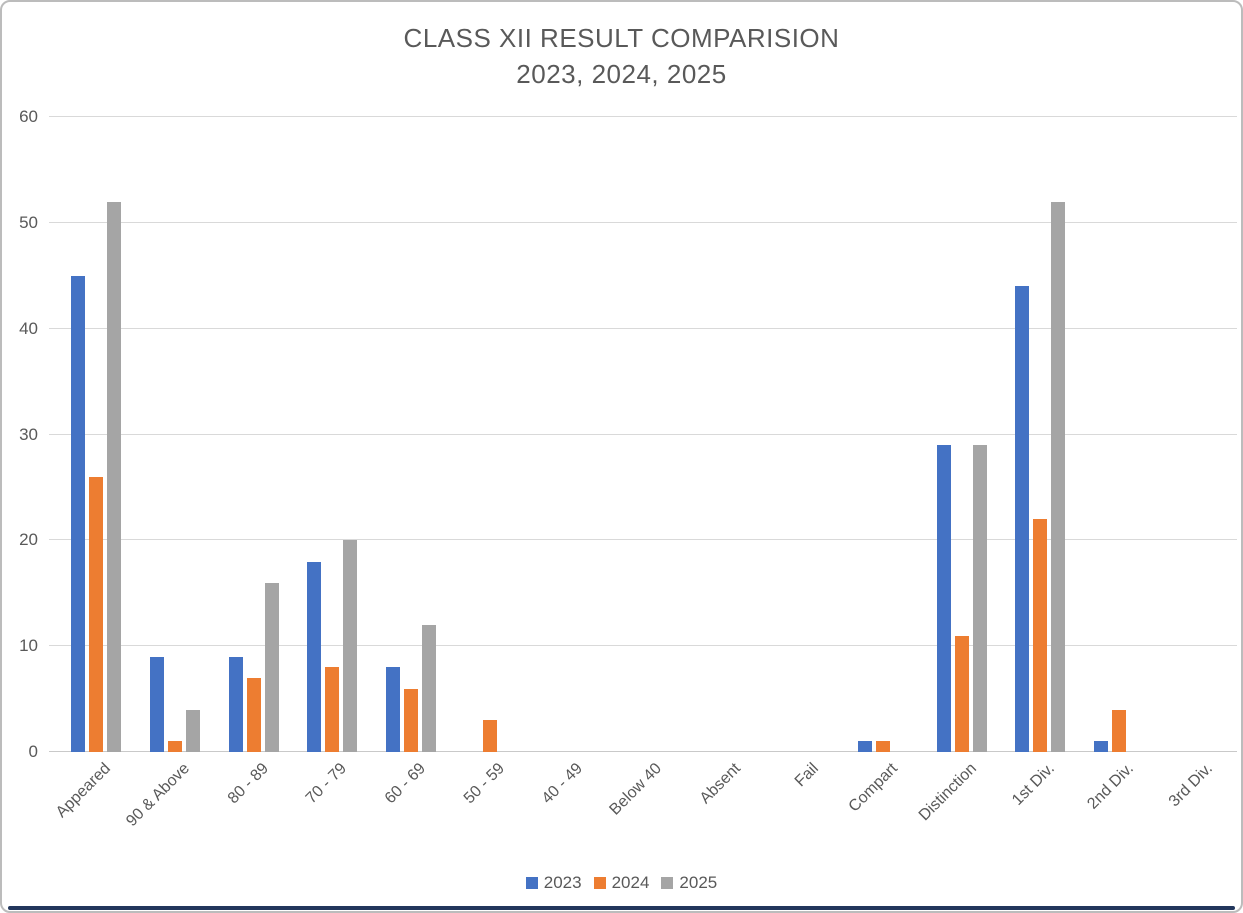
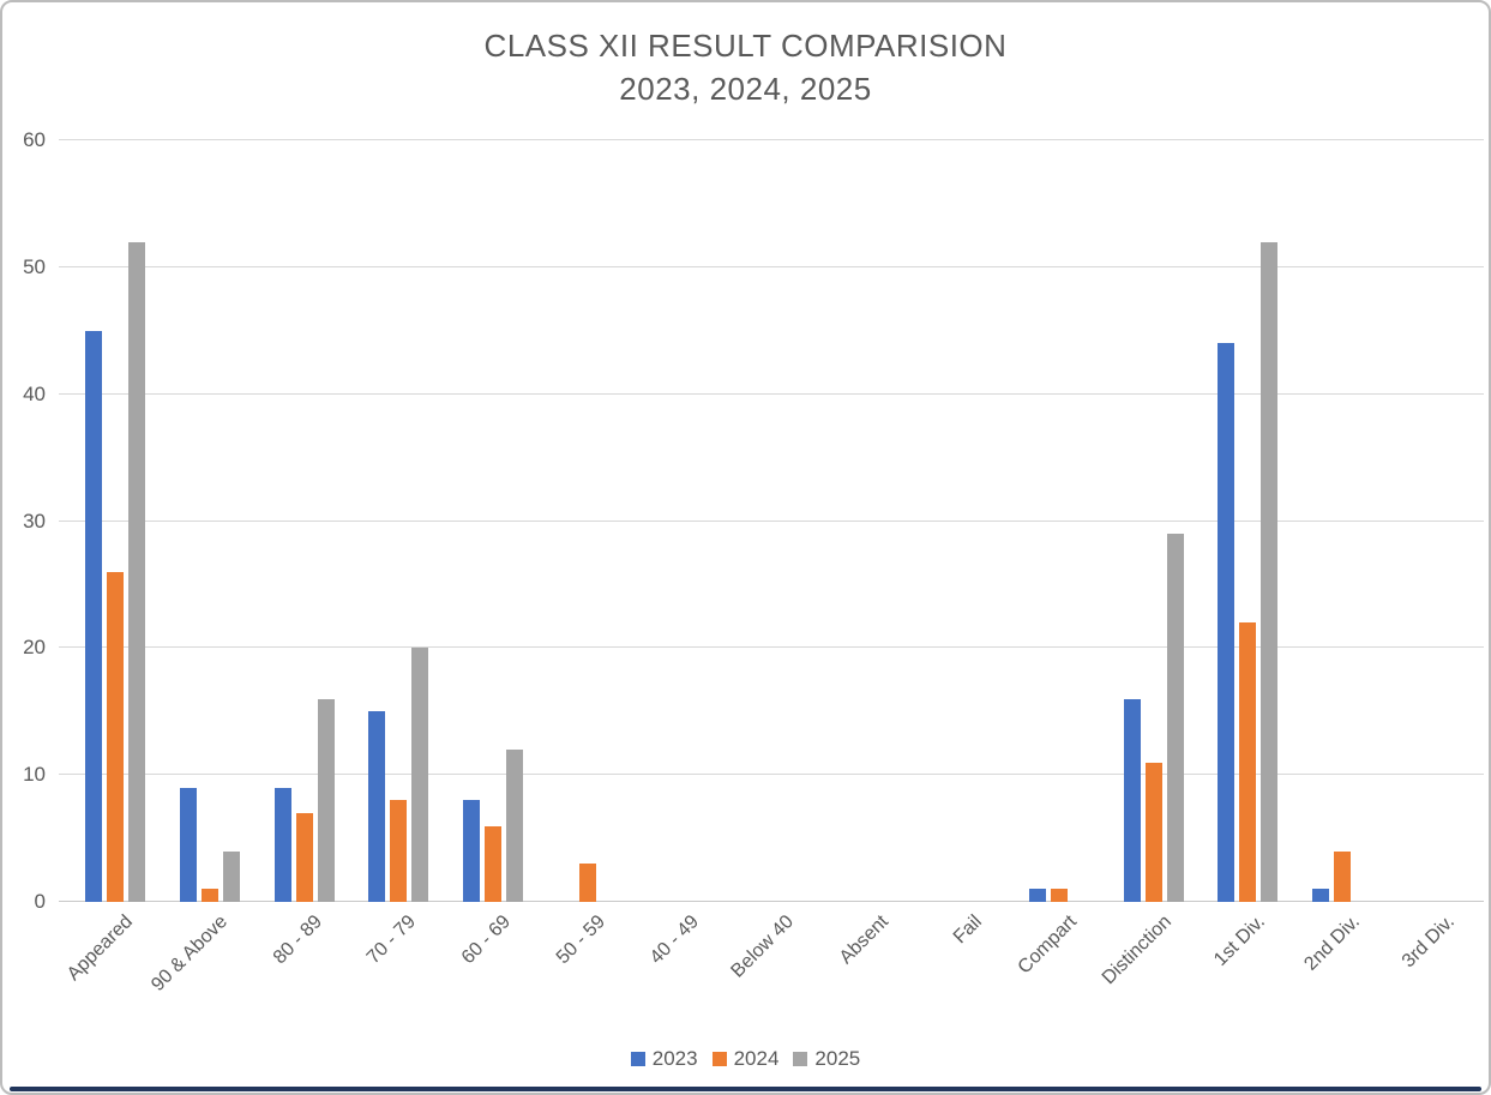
2023/70 - 79: 18 -> 15
2023/Distinction: 29 -> 16
